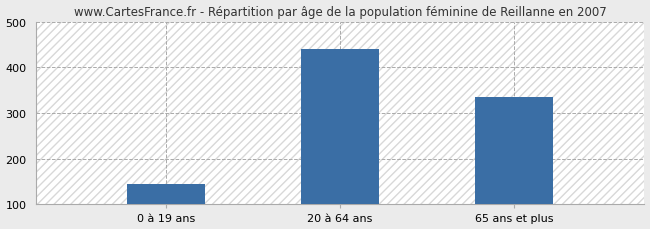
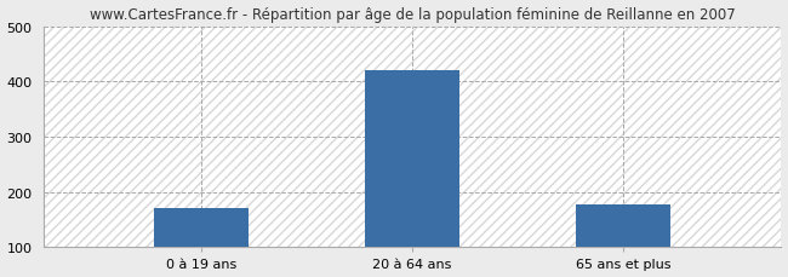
0 à 19 ans: 145 -> 170
20 à 64 ans: 440 -> 420
65 ans et plus: 335 -> 178
